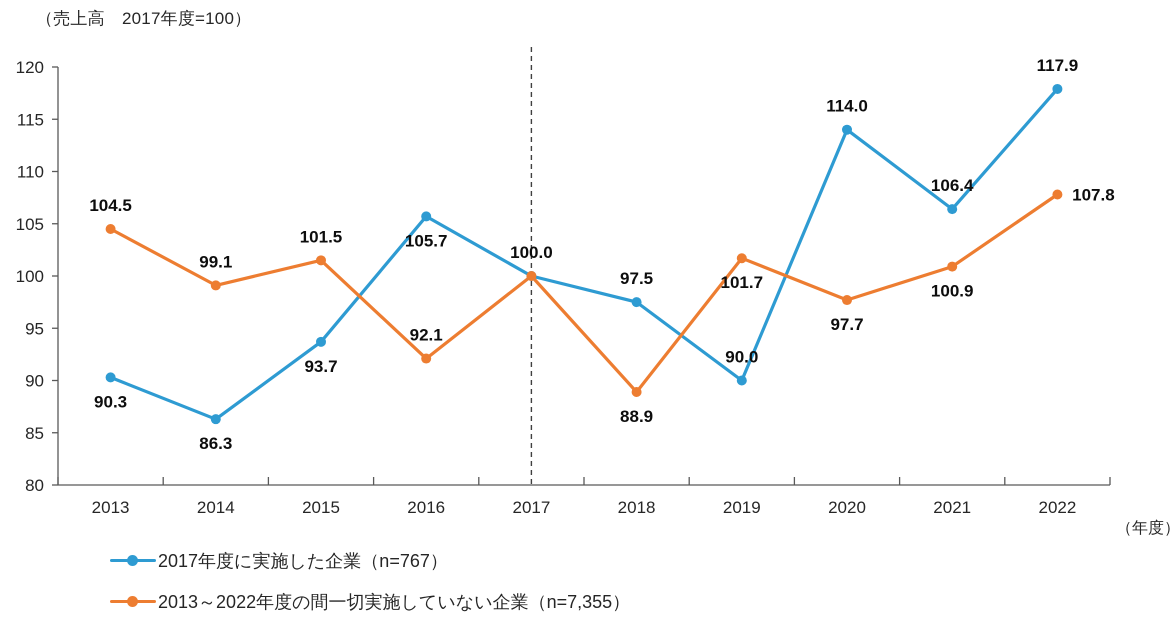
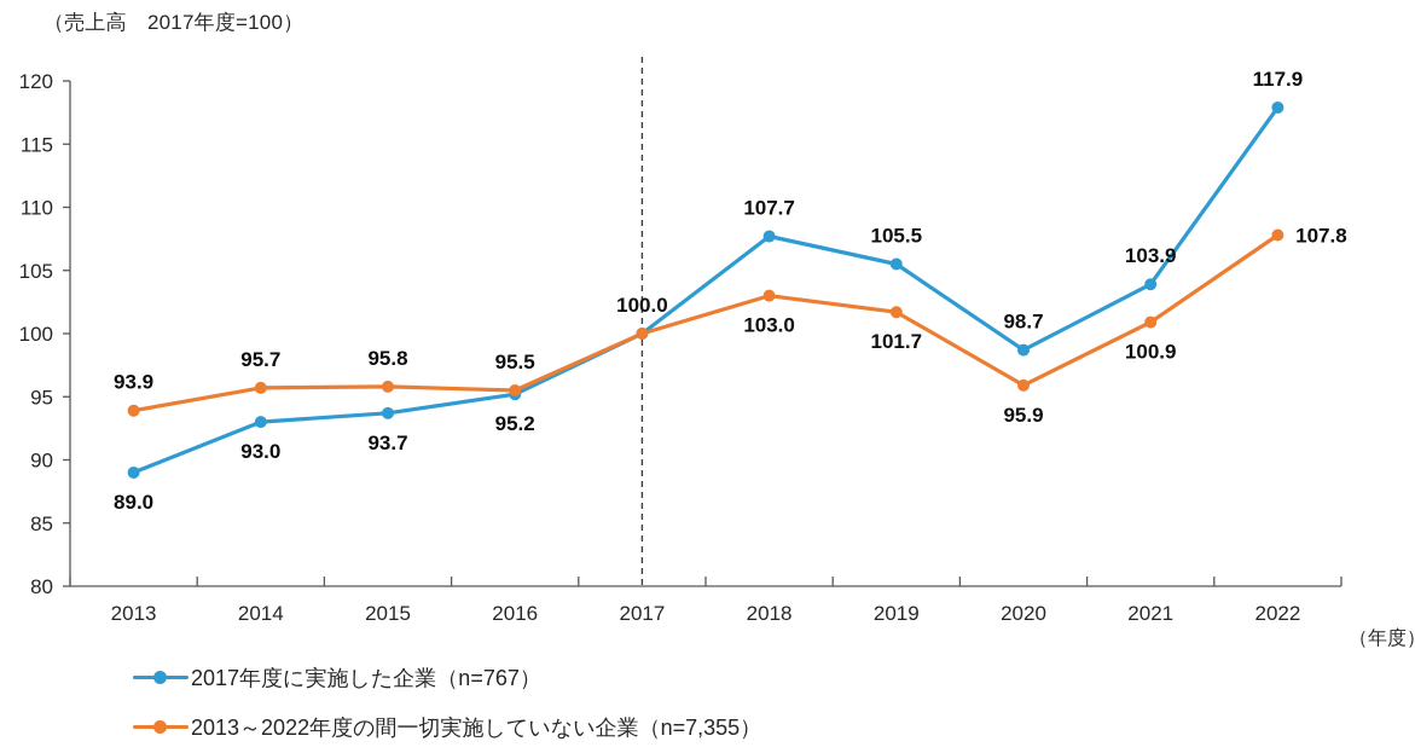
2017年度に実施した企業（n=767）/2013: 90.3 -> 89.0
2013～2022年度の間一切実施していない企業（n=7,355）/2013: 104.5 -> 93.9
2017年度に実施した企業（n=767）/2014: 86.3 -> 93.0
2013～2022年度の間一切実施していない企業（n=7,355）/2014: 99.1 -> 95.7
2013～2022年度の間一切実施していない企業（n=7,355）/2015: 101.5 -> 95.8
2017年度に実施した企業（n=767）/2016: 105.7 -> 95.2
2013～2022年度の間一切実施していない企業（n=7,355）/2016: 92.1 -> 95.5
2017年度に実施した企業（n=767）/2018: 97.5 -> 107.7
2013～2022年度の間一切実施していない企業（n=7,355）/2018: 88.9 -> 103.0
2017年度に実施した企業（n=767）/2019: 90.0 -> 105.5
2017年度に実施した企業（n=767）/2020: 114.0 -> 98.7
2013～2022年度の間一切実施していない企業（n=7,355）/2020: 97.7 -> 95.9
2017年度に実施した企業（n=767）/2021: 106.4 -> 103.9
